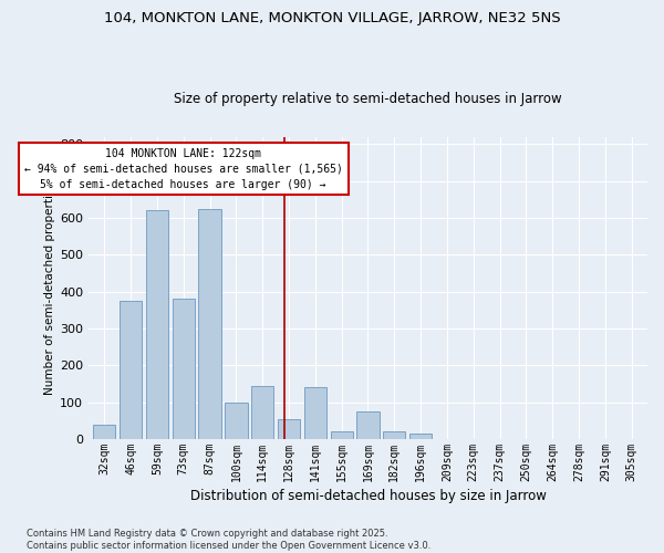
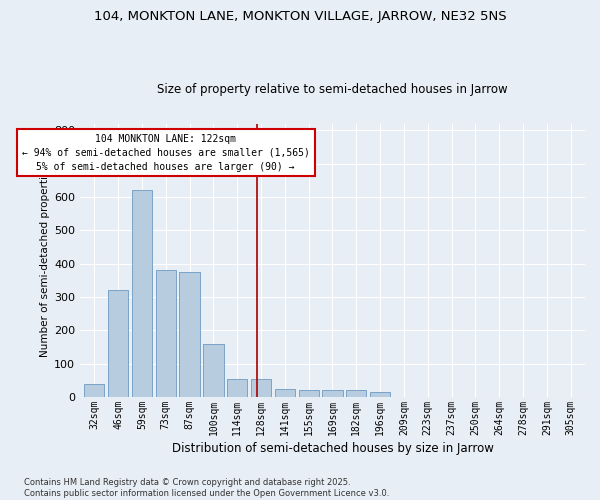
46sqm: 375 -> 320
87sqm: 625 -> 375
100sqm: 100 -> 160
114sqm: 145 -> 55
141sqm: 140 -> 25
169sqm: 75 -> 22
